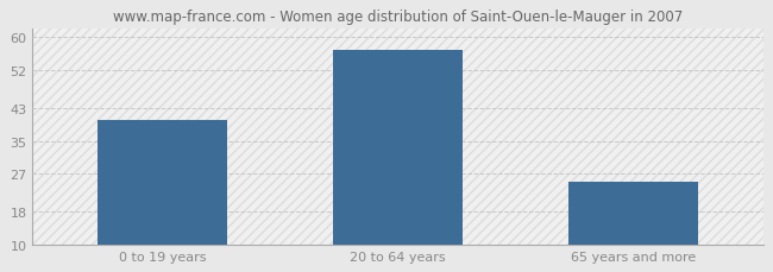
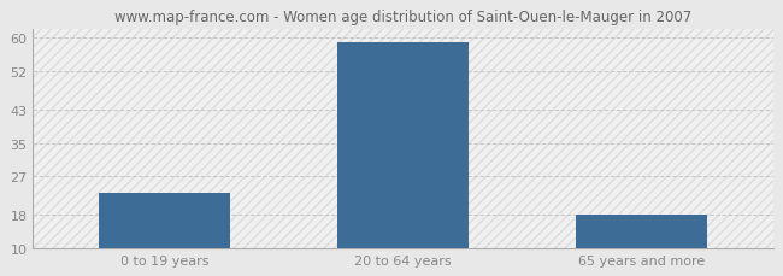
0 to 19 years: 40 -> 23
20 to 64 years: 57 -> 59
65 years and more: 25 -> 18
